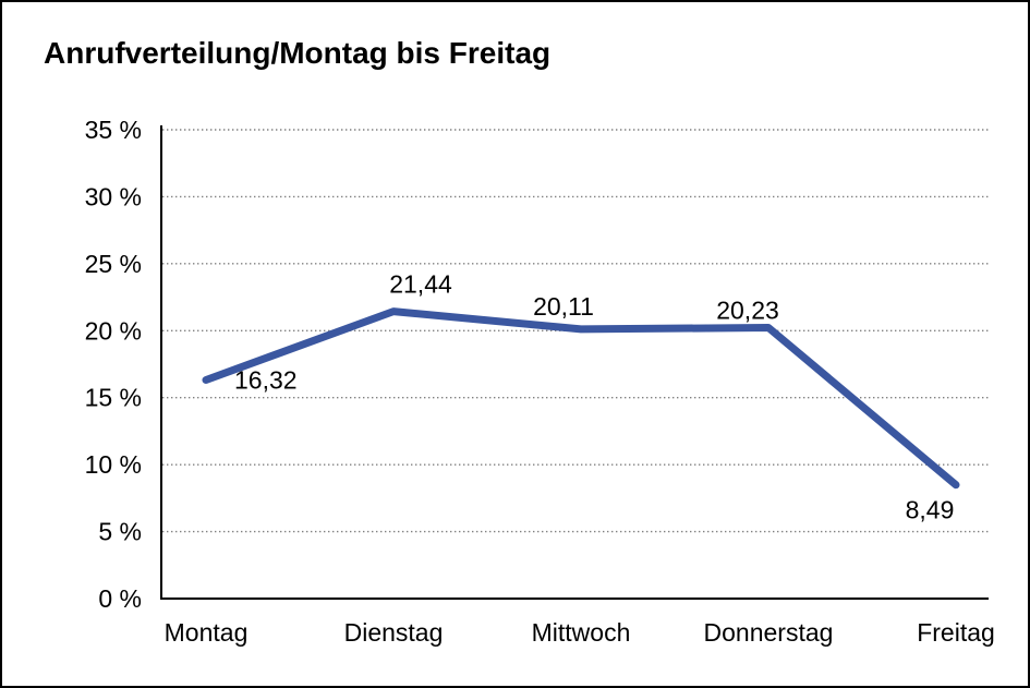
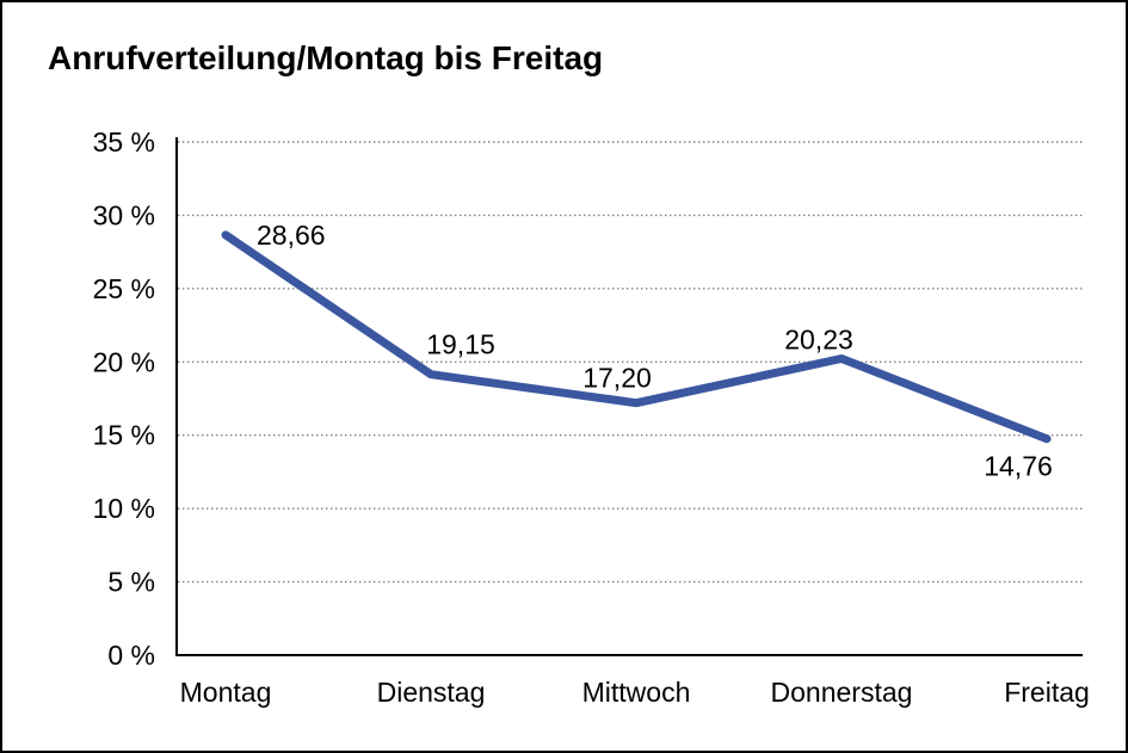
Montag: 16,32 -> 28,66
Dienstag: 21,44 -> 19,15
Mittwoch: 20,11 -> 17,20
Freitag: 8,49 -> 14,76
